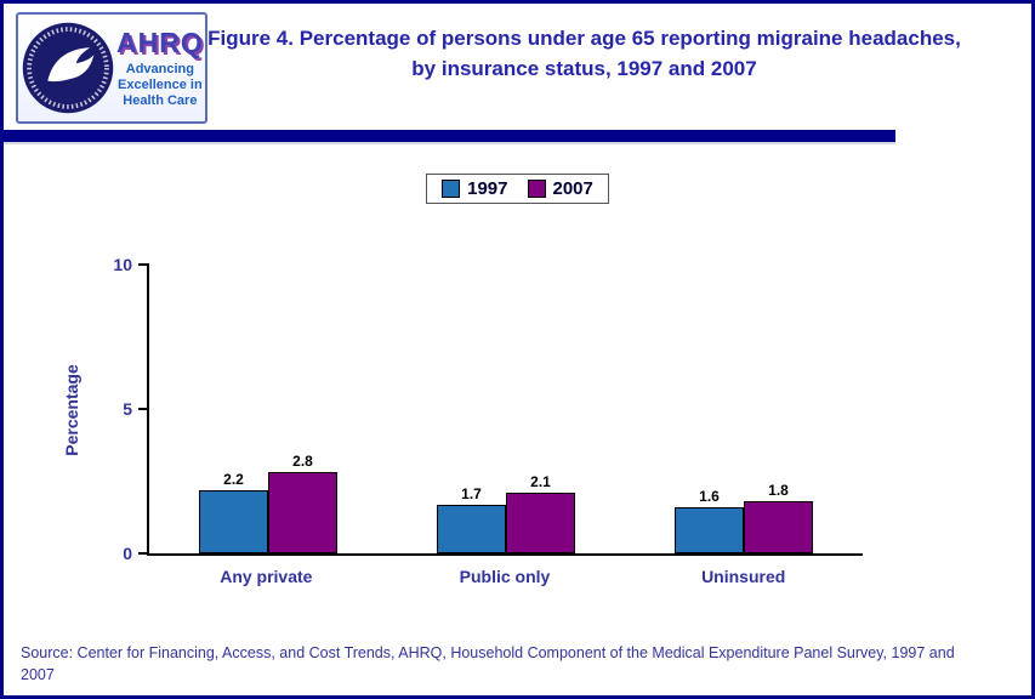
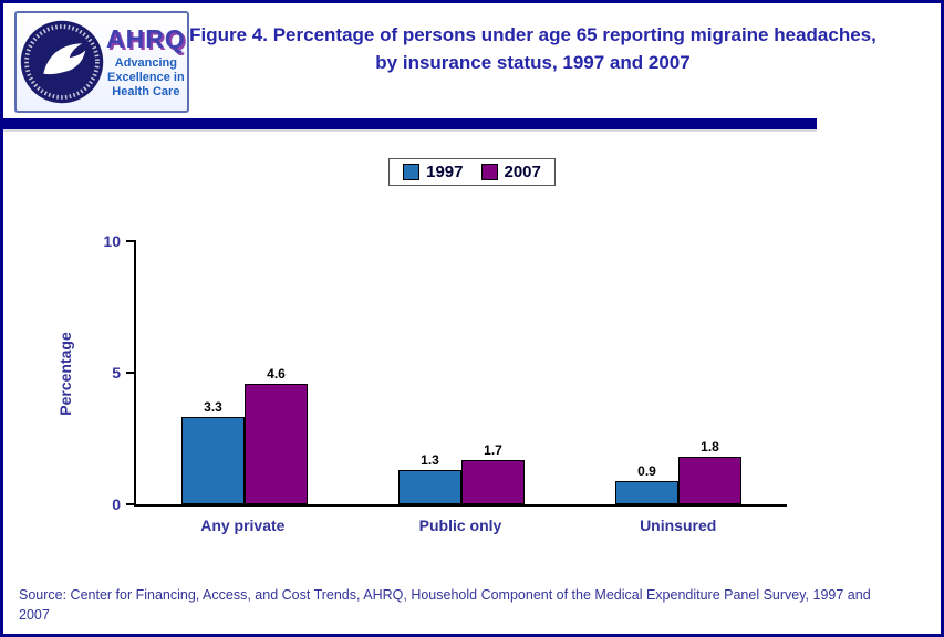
1997/Any private: 2.2 -> 3.3
2007/Any private: 2.8 -> 4.6
1997/Public only: 1.7 -> 1.3
2007/Public only: 2.1 -> 1.7
1997/Uninsured: 1.6 -> 0.9
